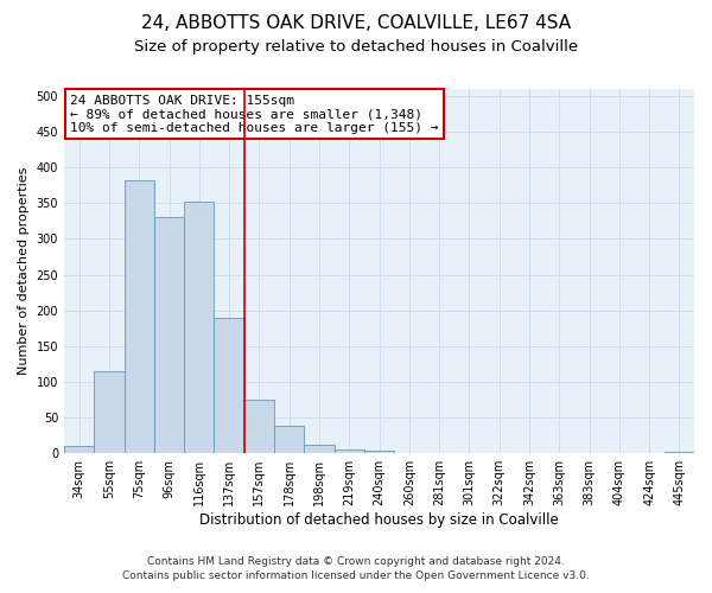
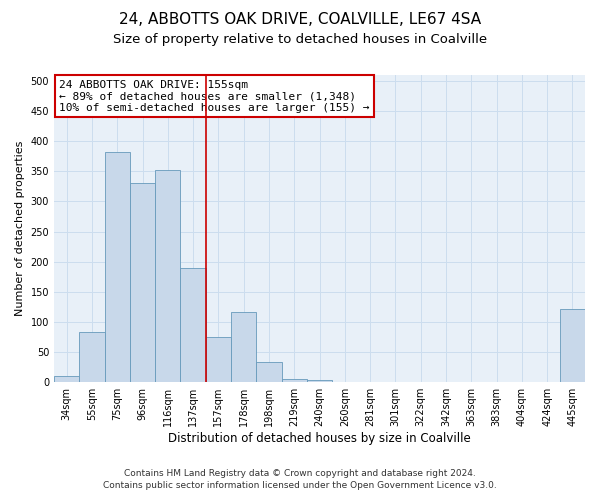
55sqm: 115 -> 84
178sqm: 38 -> 116
198sqm: 12 -> 34
445sqm: 2 -> 122
